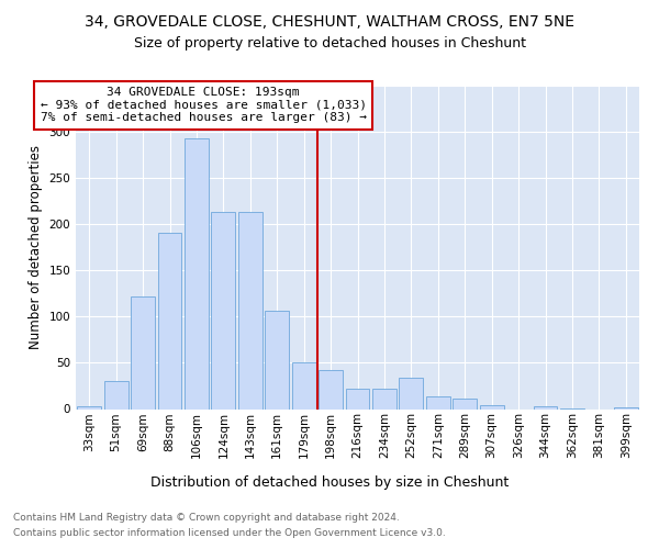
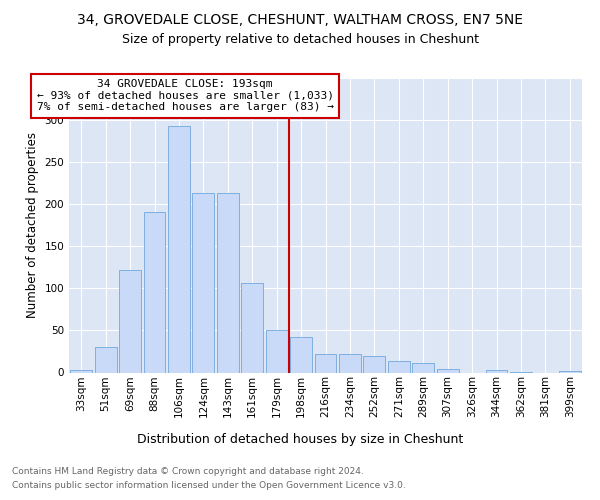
252sqm: 34 -> 20
